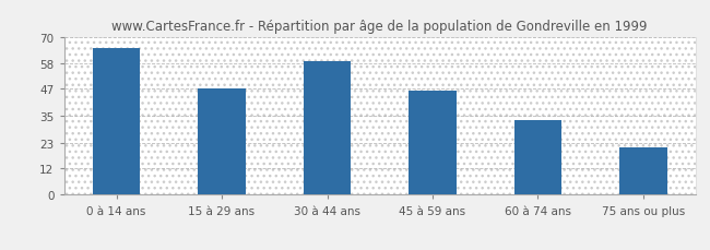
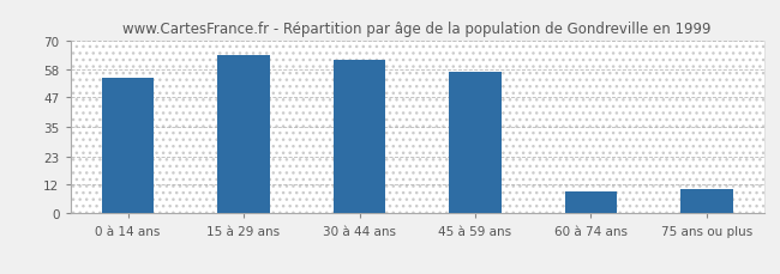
0 à 14 ans: 65 -> 55
15 à 29 ans: 47 -> 64
30 à 44 ans: 59 -> 62
45 à 59 ans: 46 -> 57
60 à 74 ans: 33 -> 9
75 ans ou plus: 21 -> 10
